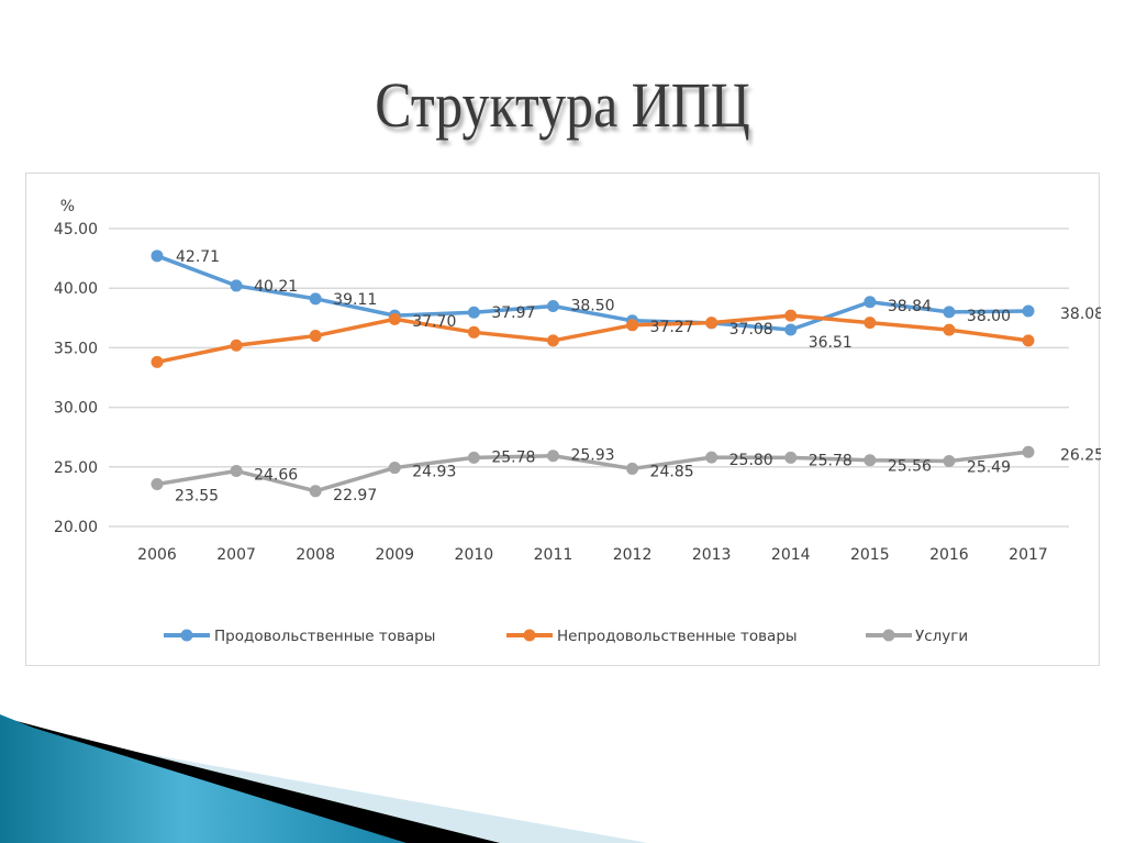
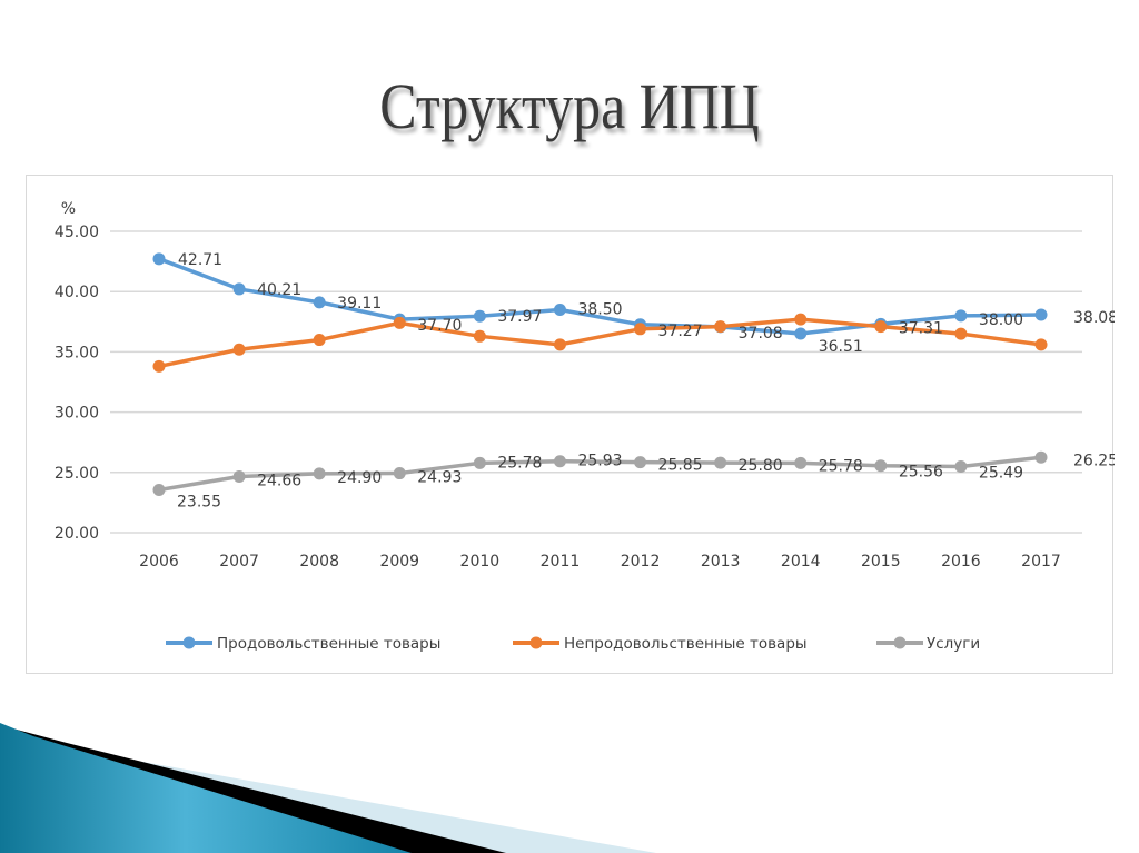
Услуги/2008: 22.97 -> 24.90
Услуги/2012: 24.85 -> 25.85
Продовольственные товары/2015: 38.84 -> 37.31
